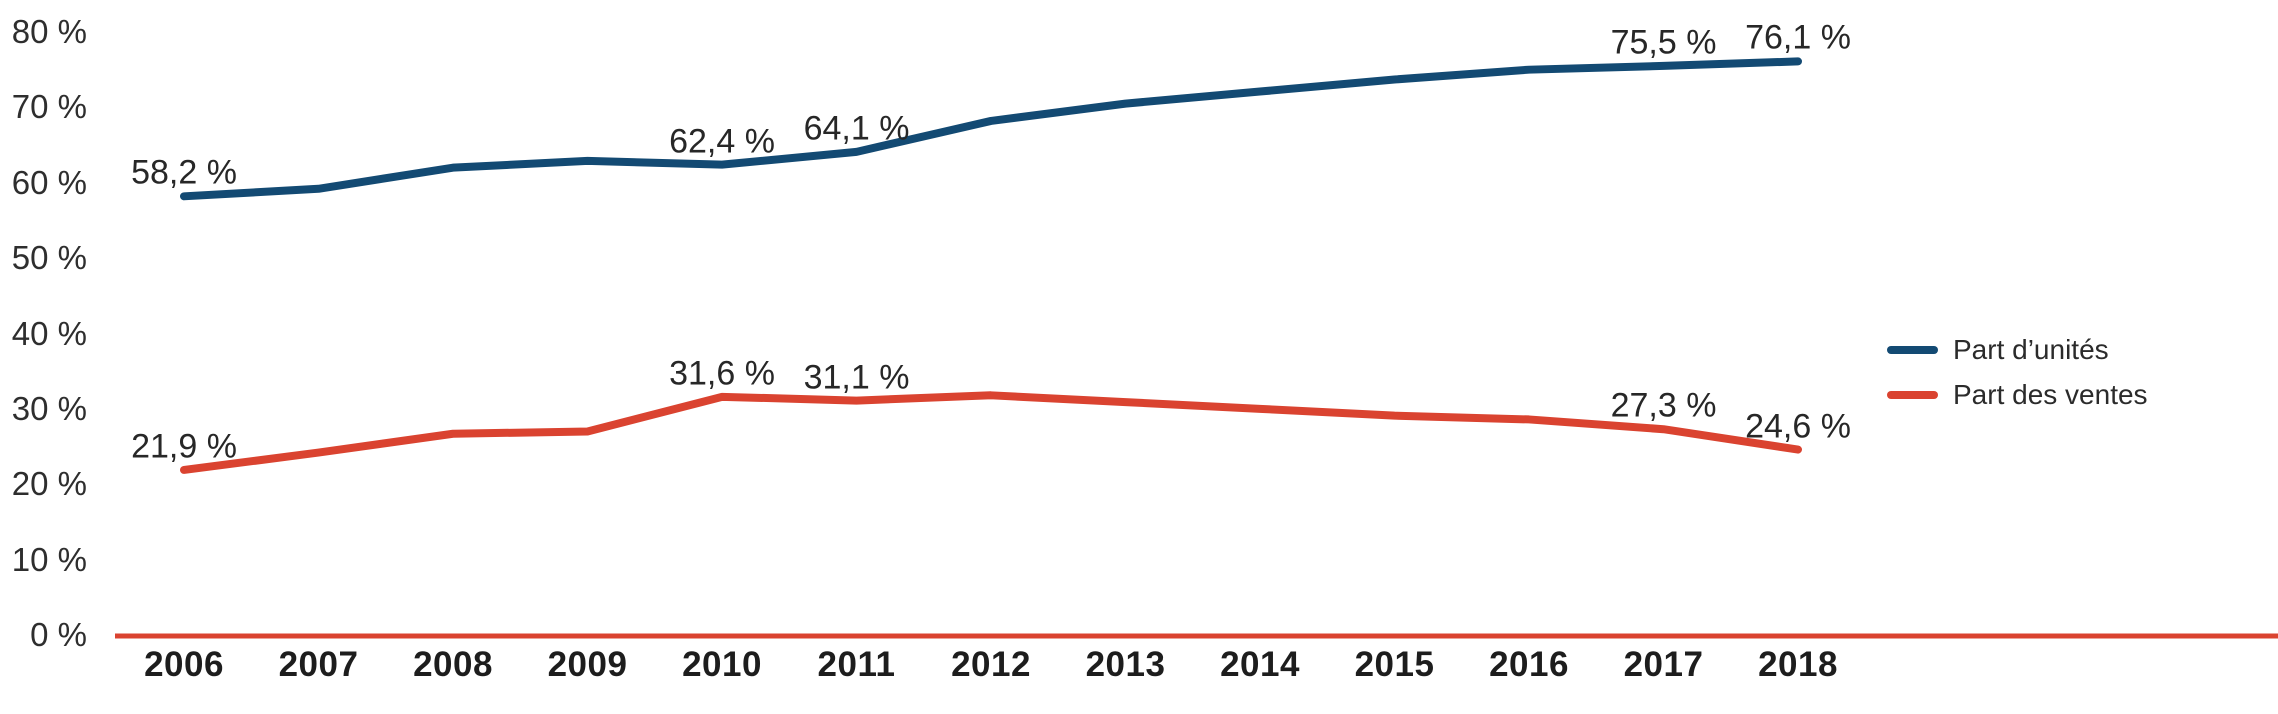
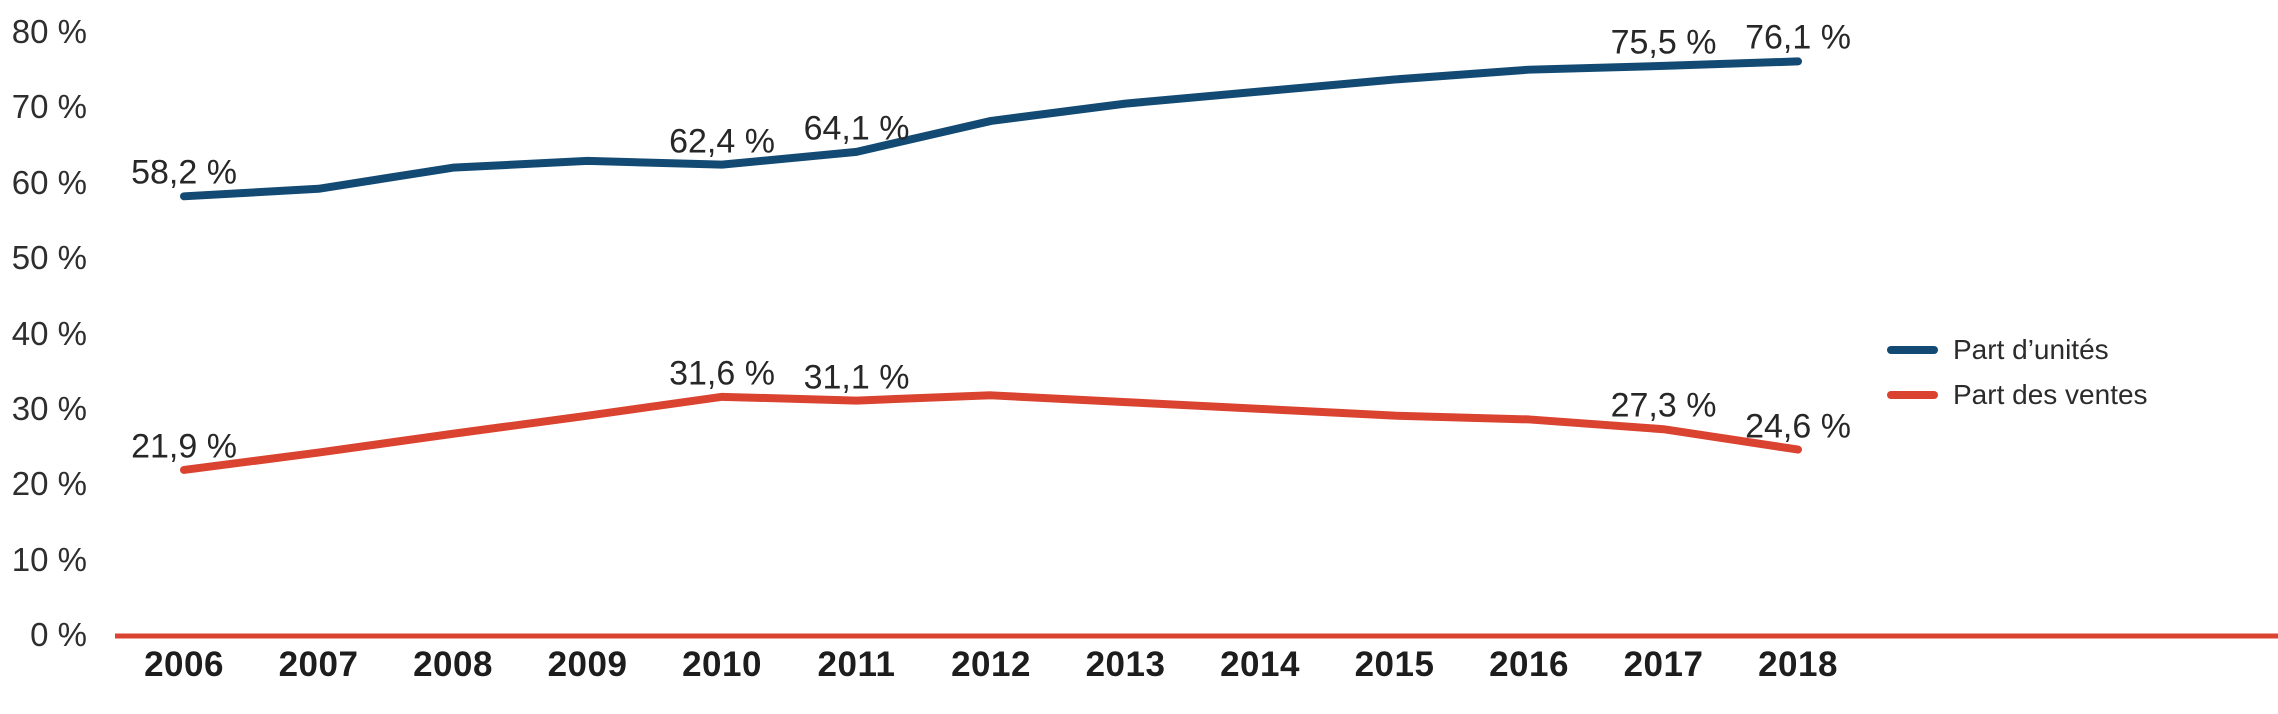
Part des ventes/2009: 27% -> 29%
